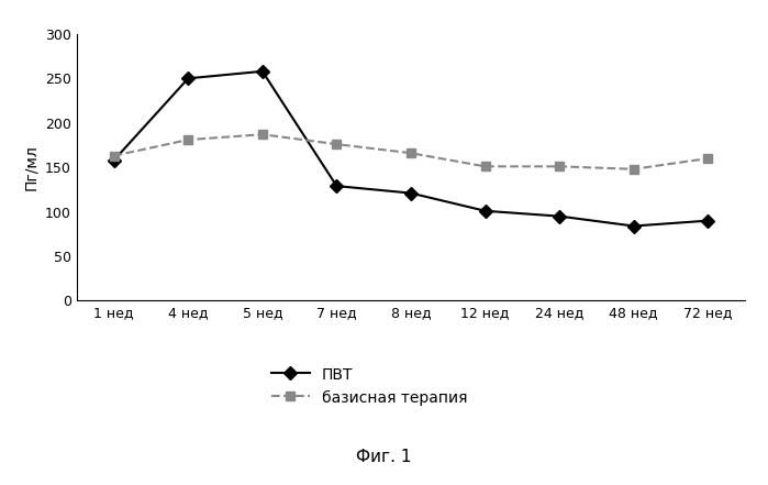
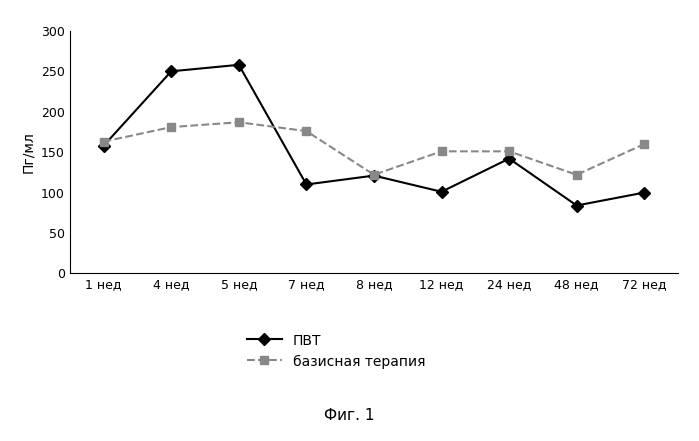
ПВТ/7 нед: 129 -> 110
базисная терапия/8 нед: 166 -> 122
ПВТ/24 нед: 95 -> 142
базисная терапия/48 нед: 148 -> 122
ПВТ/72 нед: 90 -> 100
